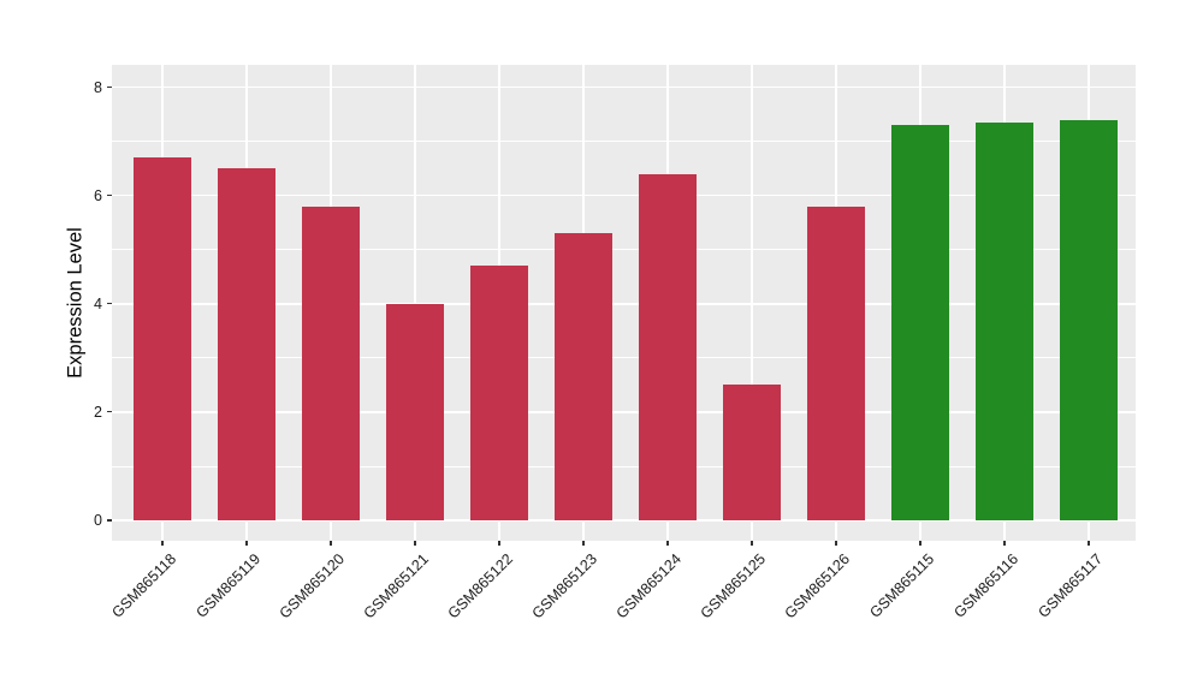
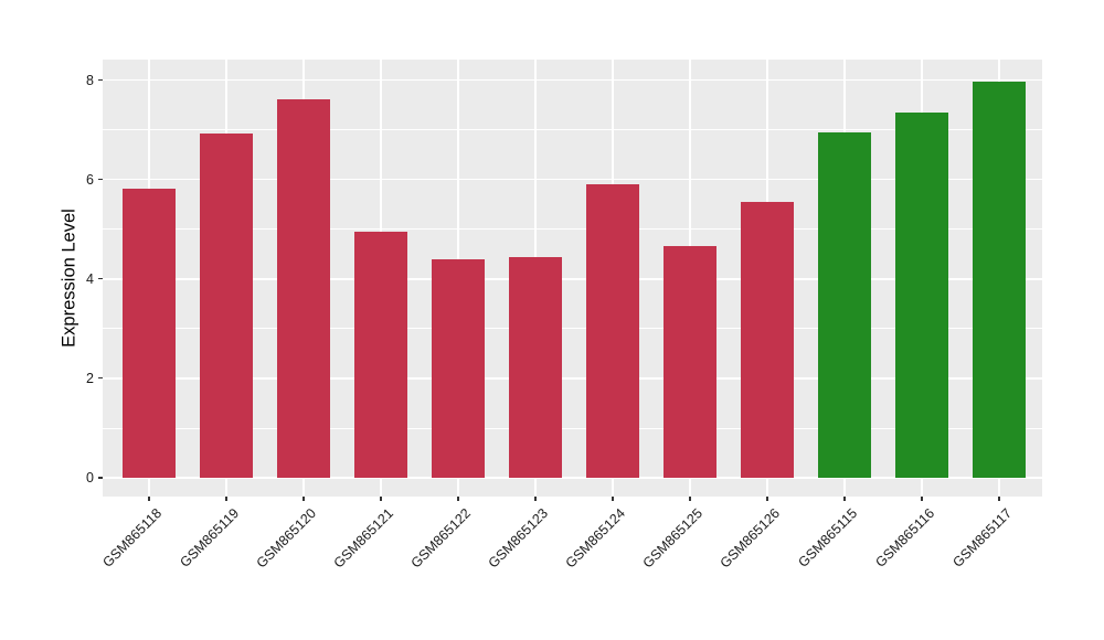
GSM865118: 6.7 -> 5.8
GSM865119: 6.5 -> 6.9
GSM865120: 5.8 -> 7.6
GSM865121: 4.0 -> 5.0
GSM865122: 4.7 -> 4.4
GSM865123: 5.3 -> 4.5
GSM865124: 6.4 -> 5.9
GSM865125: 2.5 -> 4.7
GSM865126: 5.8 -> 5.5
GSM865115: 7.3 -> 7.0
GSM865117: 7.4 -> 8.0
